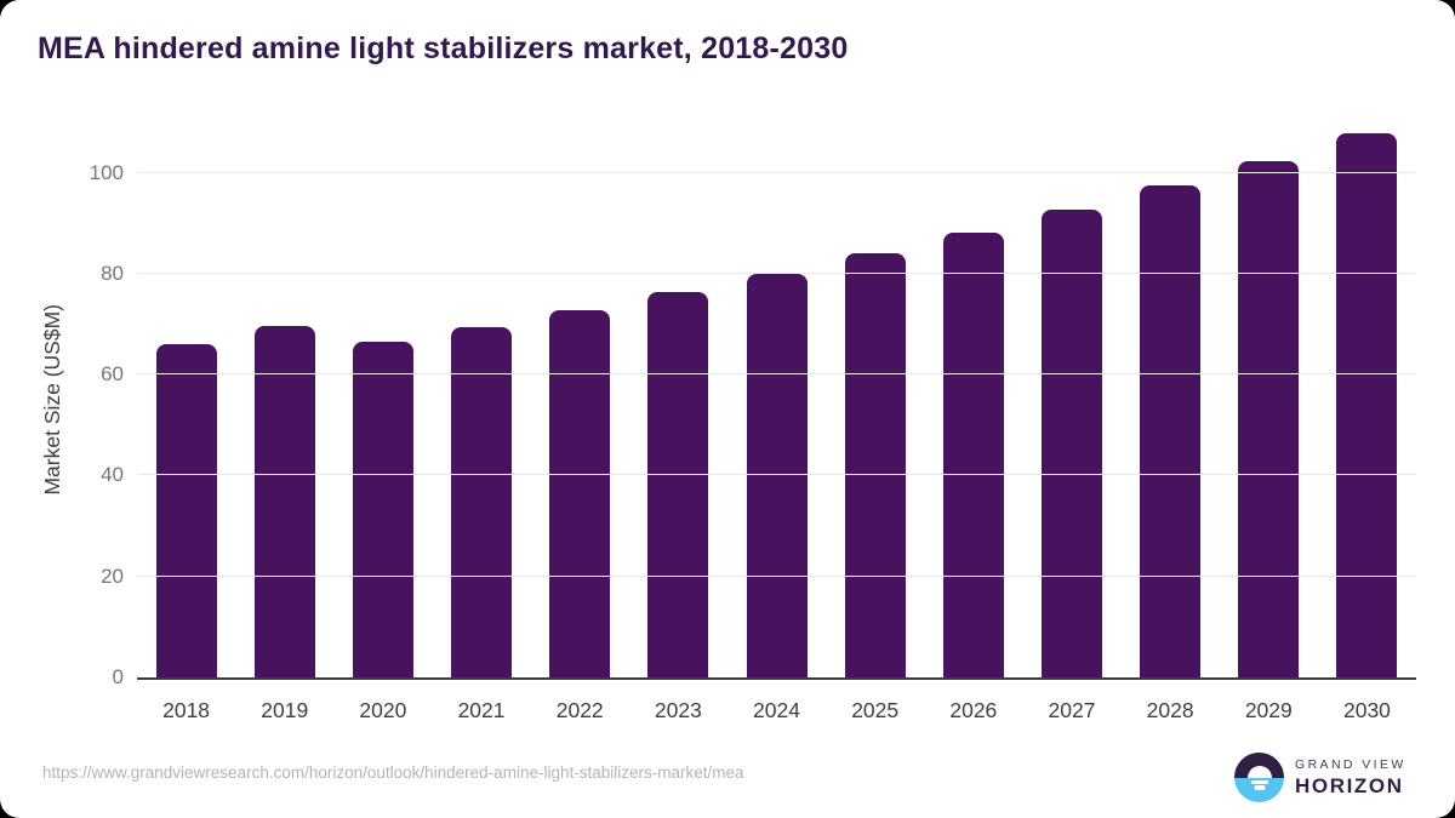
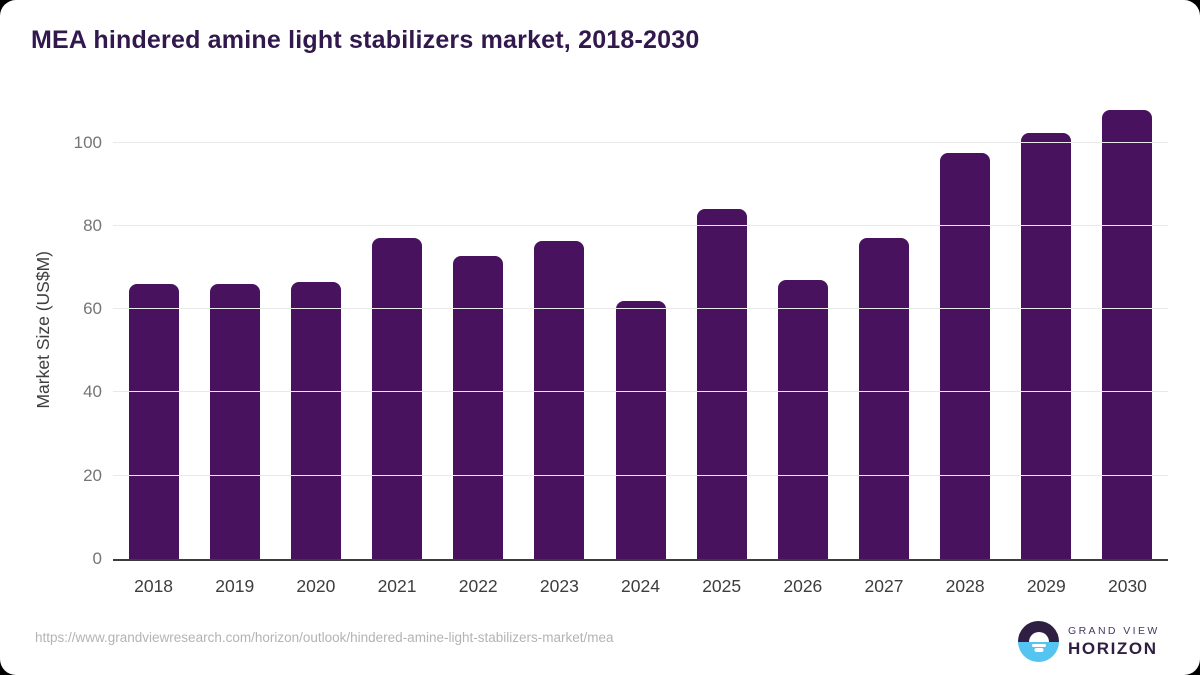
2019: 70 -> 66
2021: 69 -> 77
2024: 80 -> 62
2026: 88 -> 67
2027: 93 -> 77
